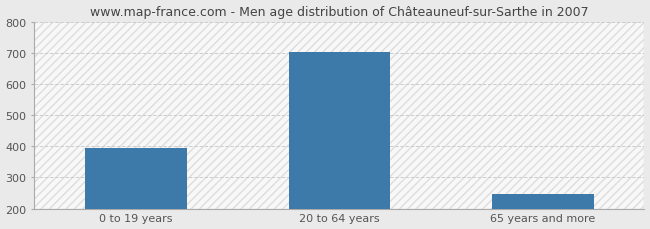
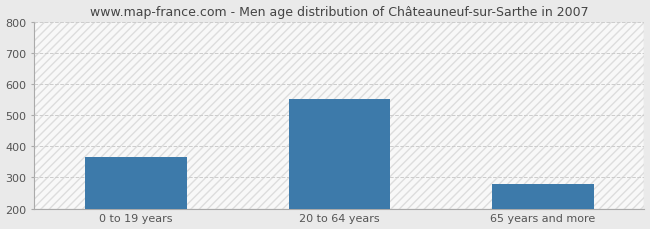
0 to 19 years: 394 -> 365
20 to 64 years: 703 -> 550
65 years and more: 248 -> 280
